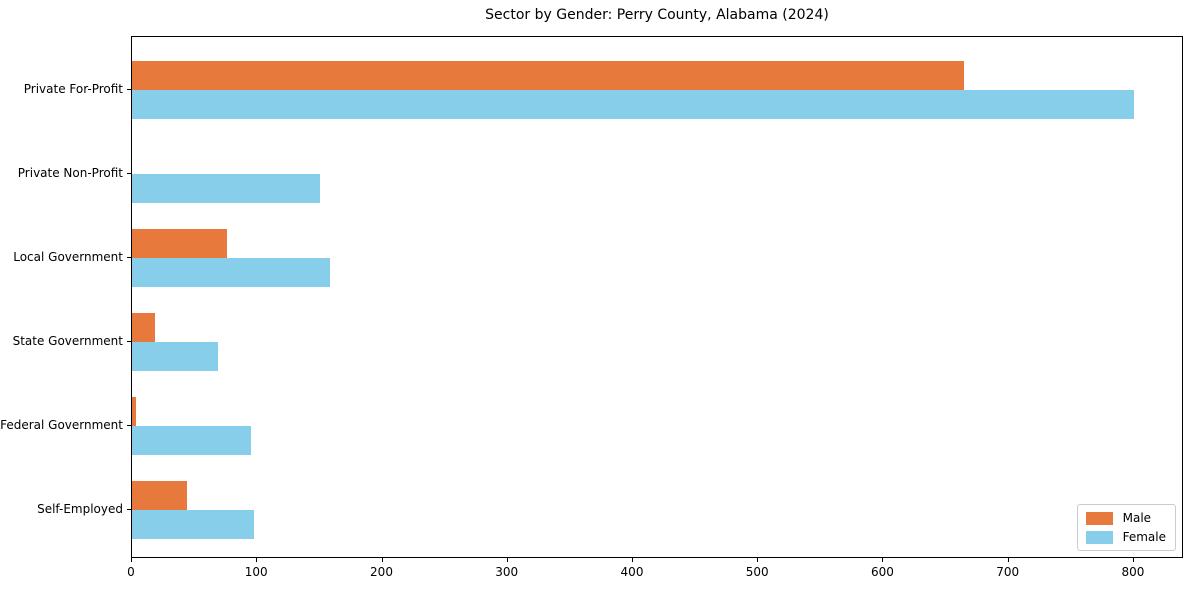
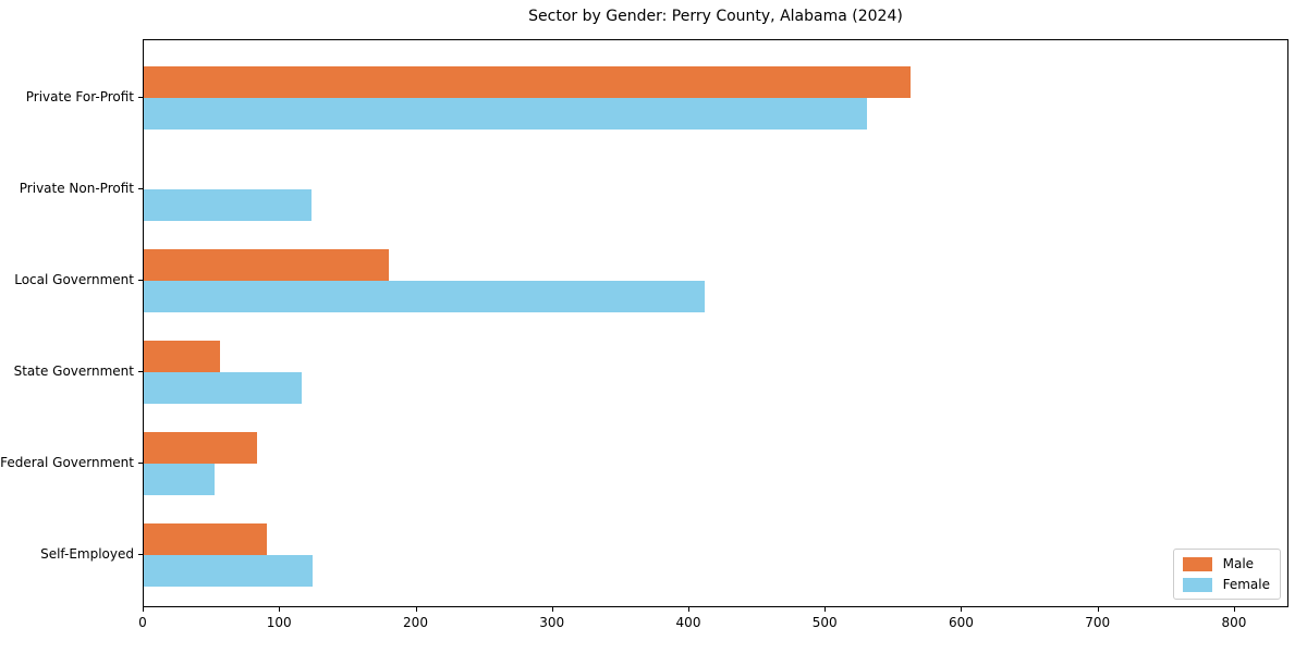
Male/Private For-Profit: 664 -> 562
Female/Private For-Profit: 800 -> 530
Female/Private Non-Profit: 150 -> 123
Male/Local Government: 76 -> 180
Female/Local Government: 158 -> 411
Male/State Government: 18 -> 56
Female/State Government: 69 -> 116
Male/Federal Government: 3 -> 83
Female/Federal Government: 95 -> 52
Male/Self-Employed: 44 -> 90
Female/Self-Employed: 97 -> 124
